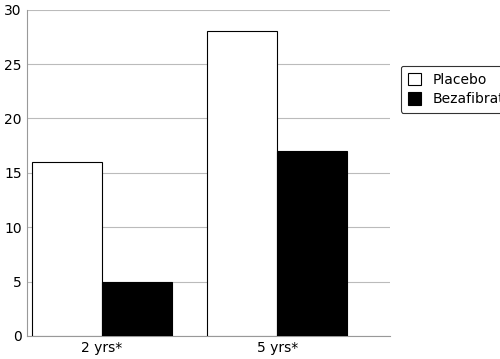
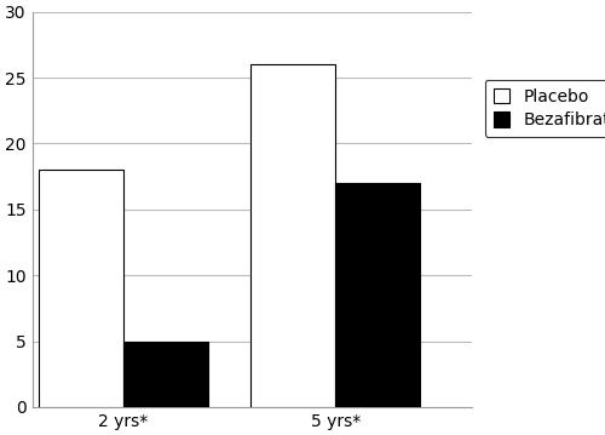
Placebo/2 yrs*: 16 -> 18
Placebo/5 yrs*: 28 -> 26
